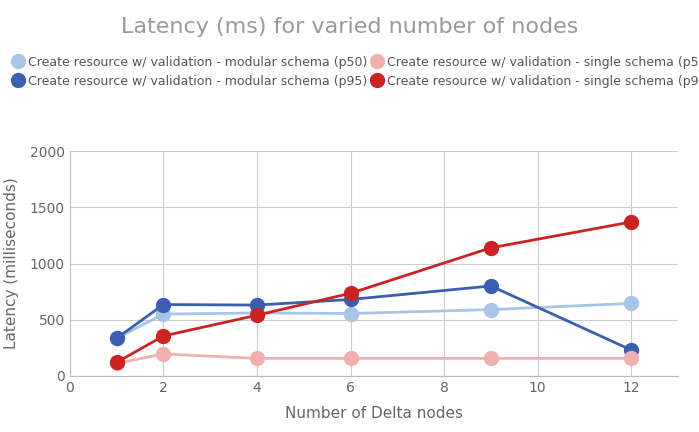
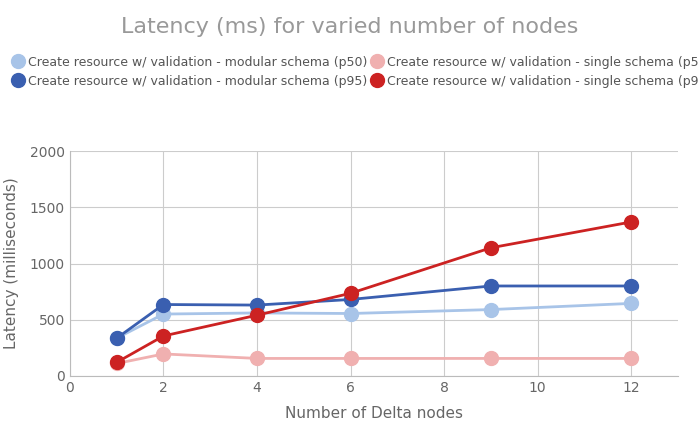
Create resource w/ validation - modular schema (p95)/12: 230 -> 800
